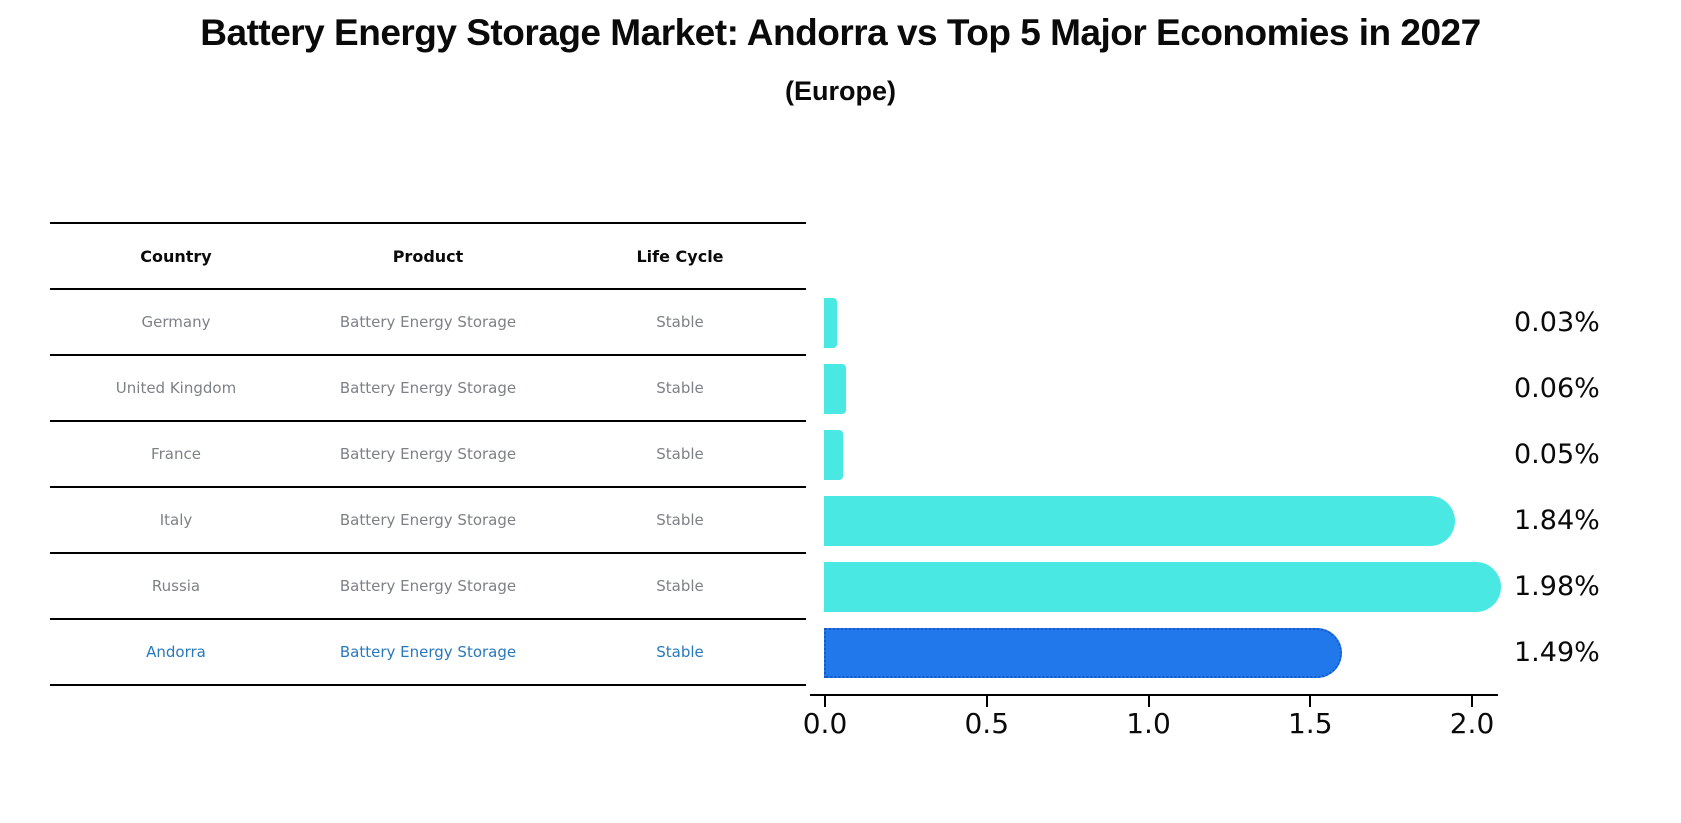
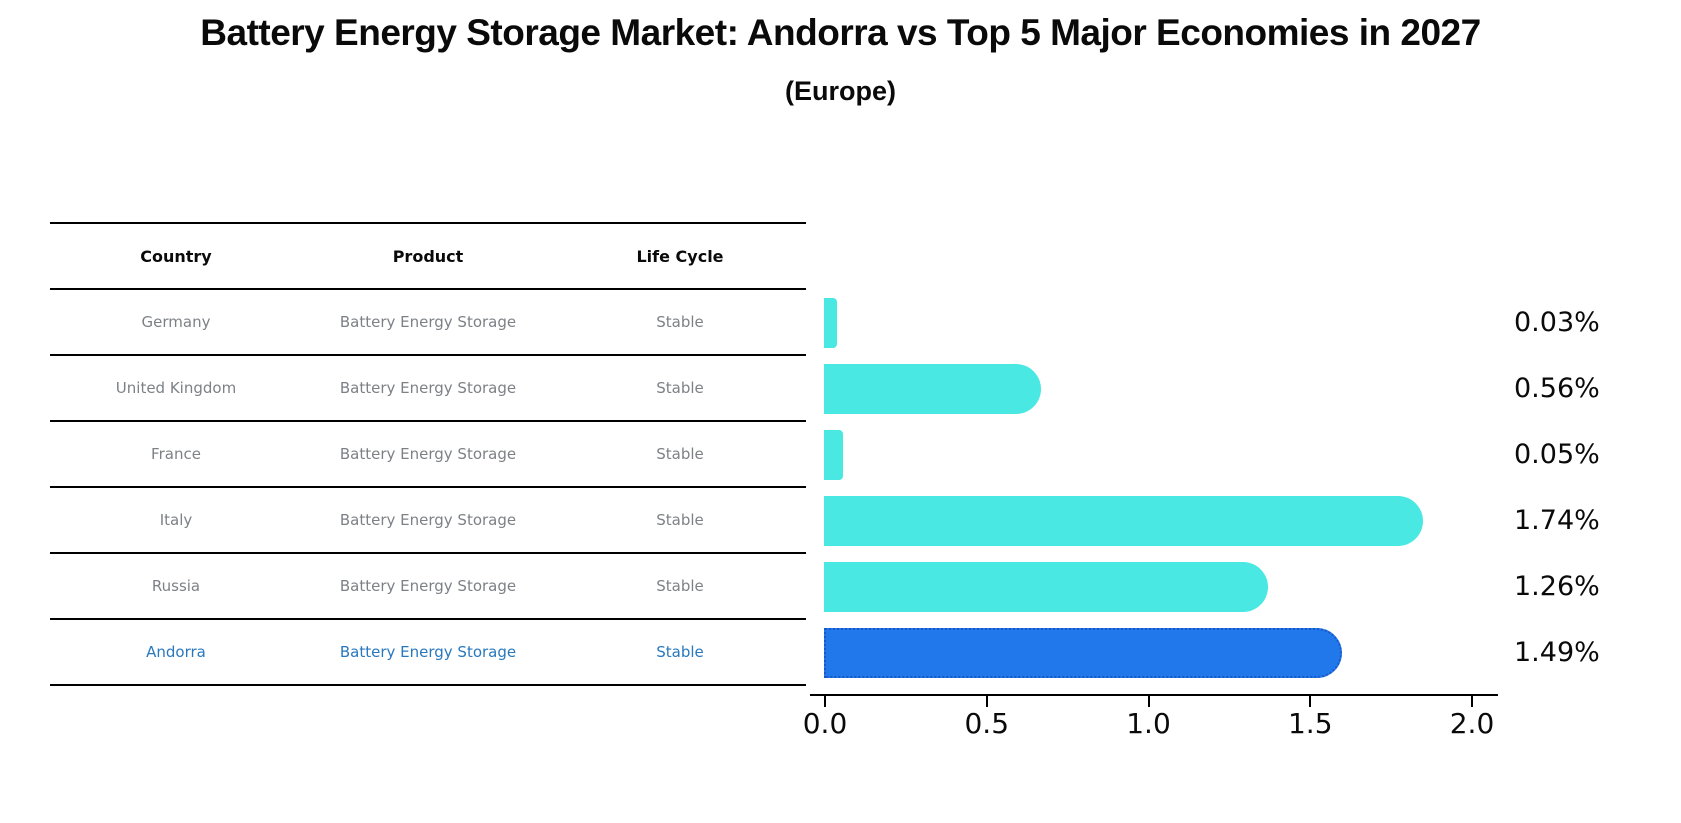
United Kingdom: 0.06% -> 0.56%
Italy: 1.84% -> 1.74%
Russia: 1.98% -> 1.26%
